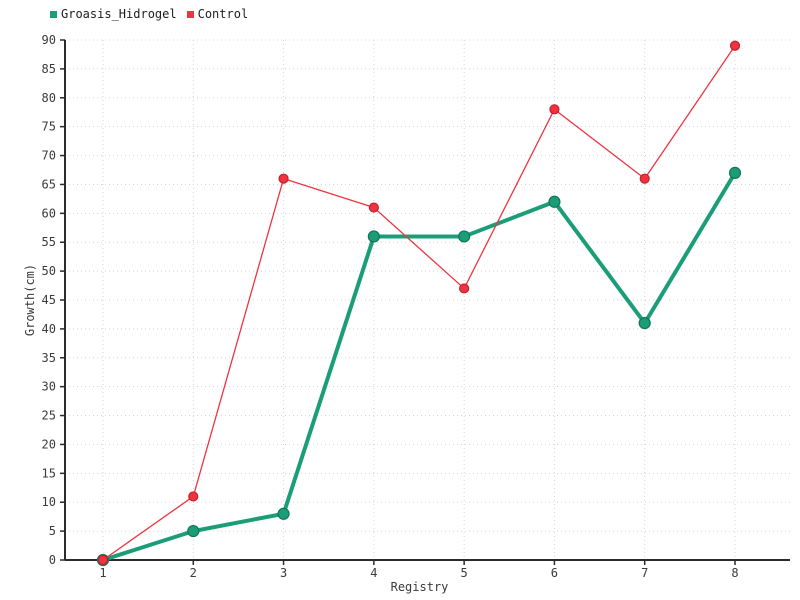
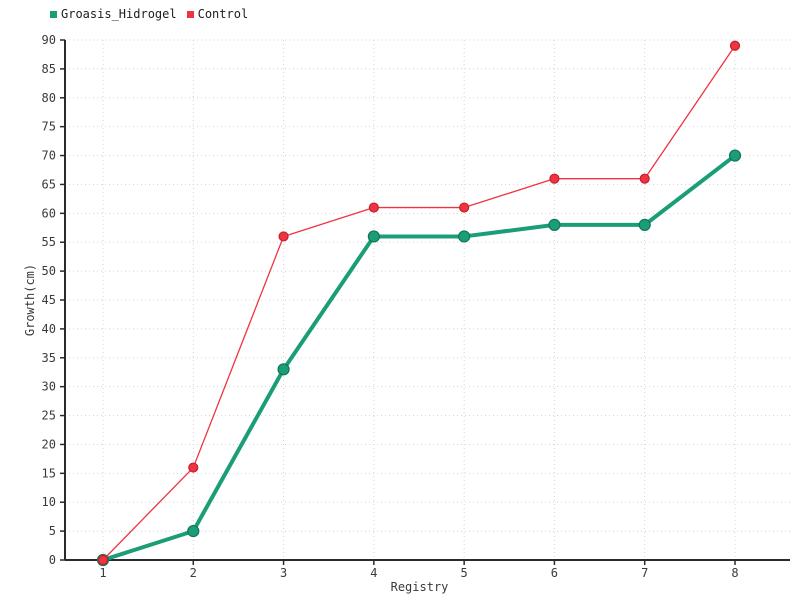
Control/2: 11 -> 16
Groasis_Hidrogel/3: 8 -> 33
Control/3: 66 -> 56
Control/5: 47 -> 61
Groasis_Hidrogel/6: 62 -> 58
Control/6: 78 -> 66
Groasis_Hidrogel/7: 41 -> 58
Groasis_Hidrogel/8: 67 -> 70
